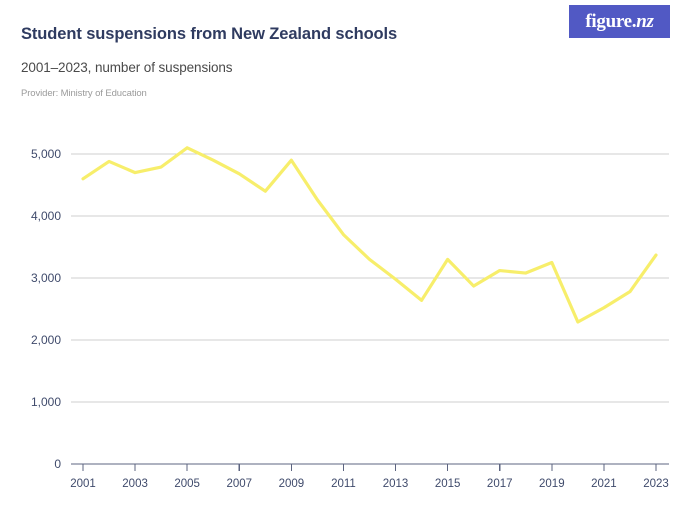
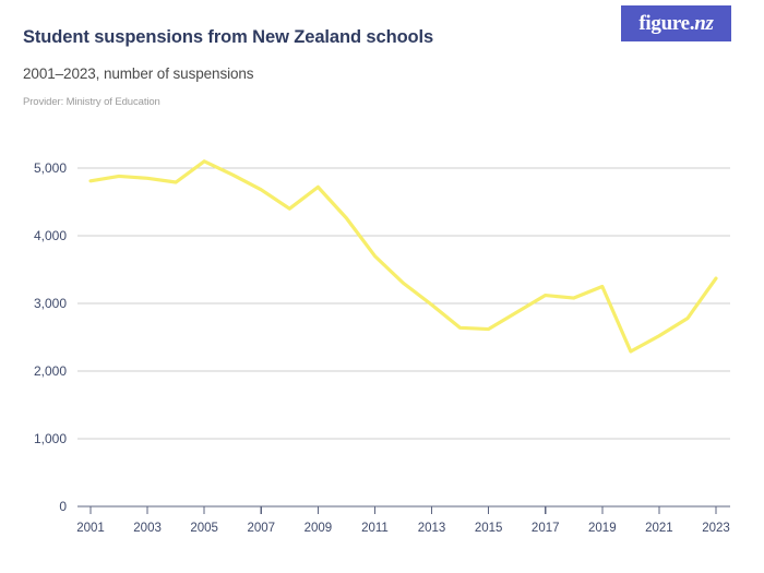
2001: 4600 -> 4800
2003: 4700 -> 4800
2009: 4900 -> 4700
2015: 3300 -> 2600
